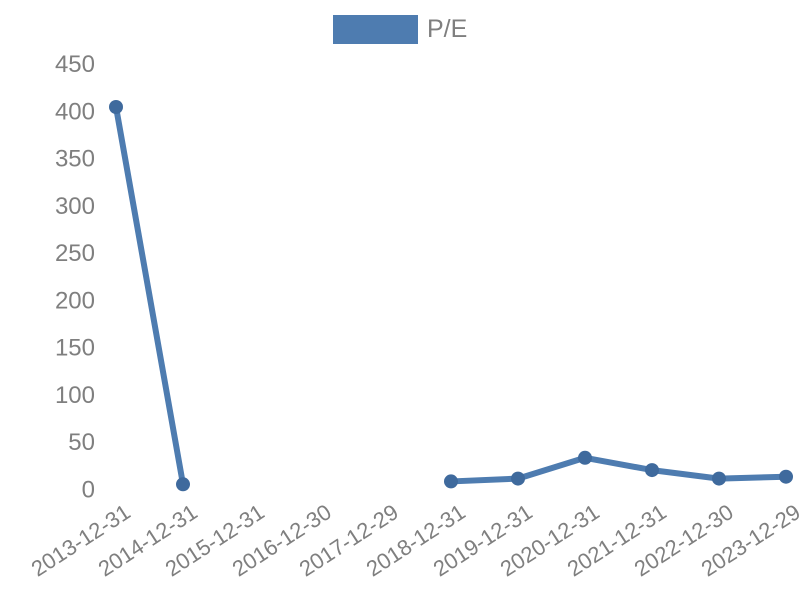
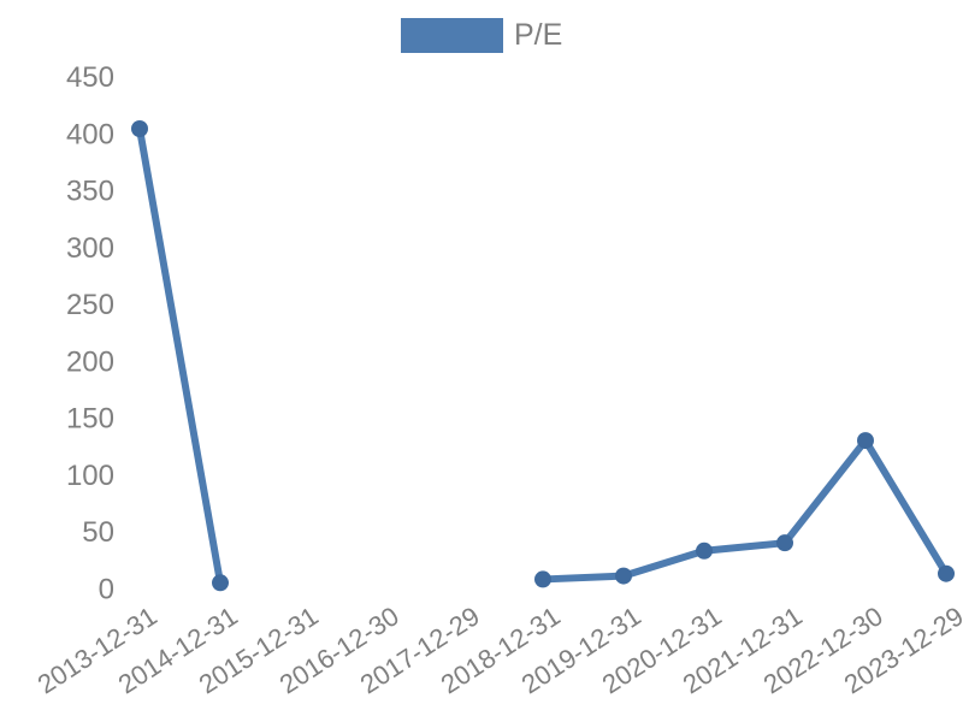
2021-12-31: 20 -> 40
2022-12-30: 10 -> 130
